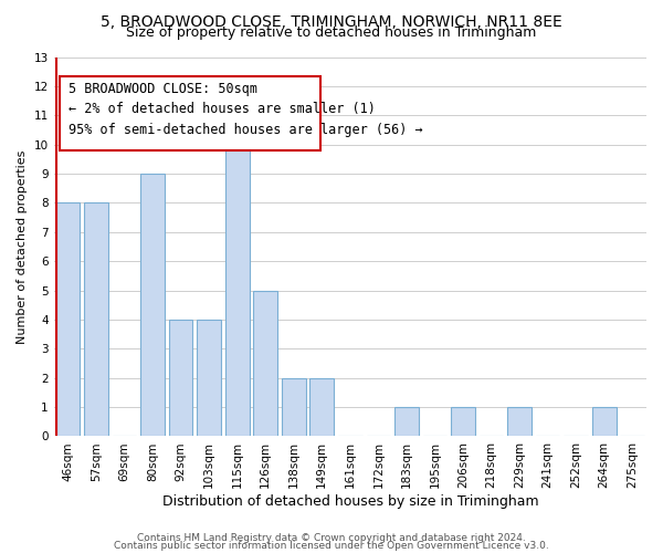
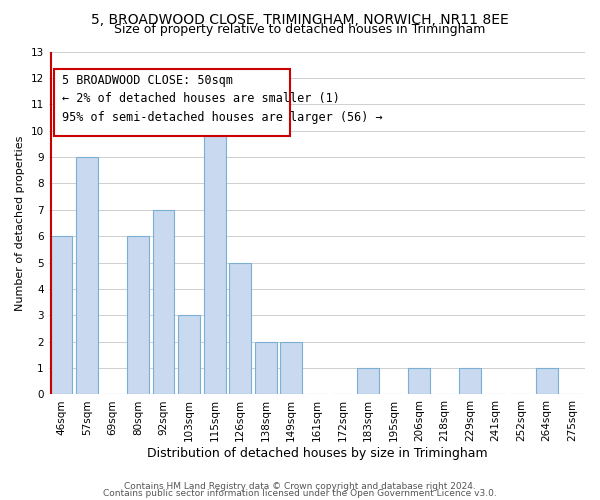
46sqm: 8 -> 6
57sqm: 8 -> 9
80sqm: 9 -> 6
92sqm: 4 -> 7
103sqm: 4 -> 3
